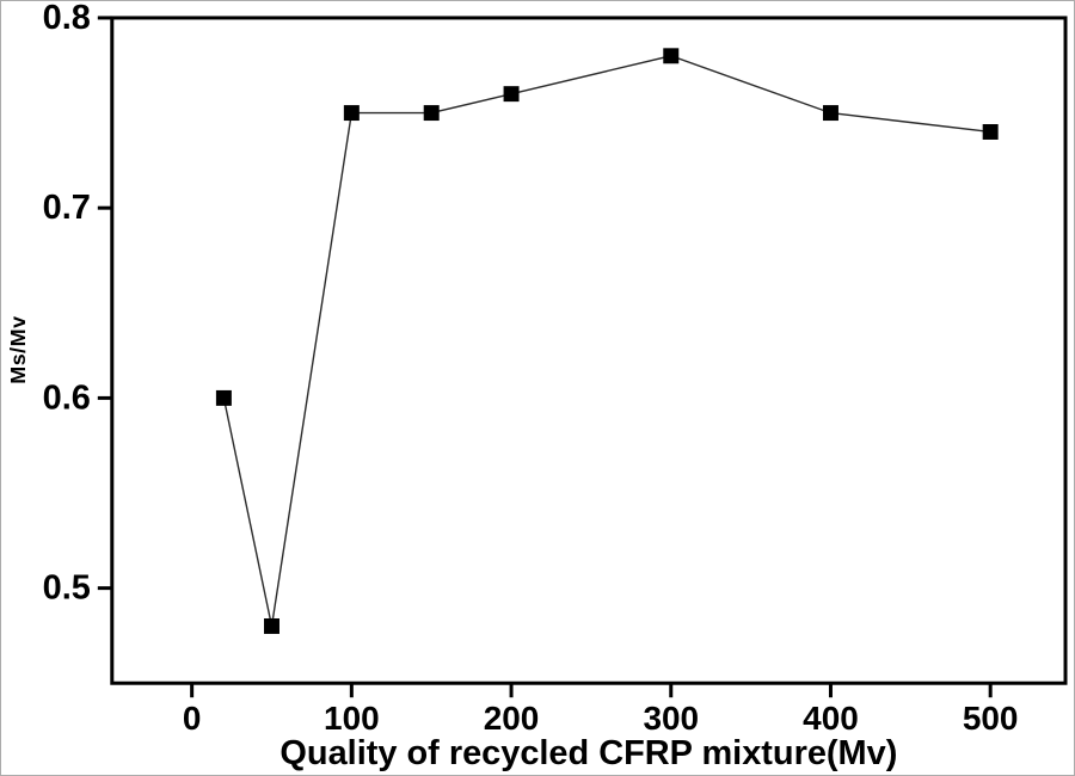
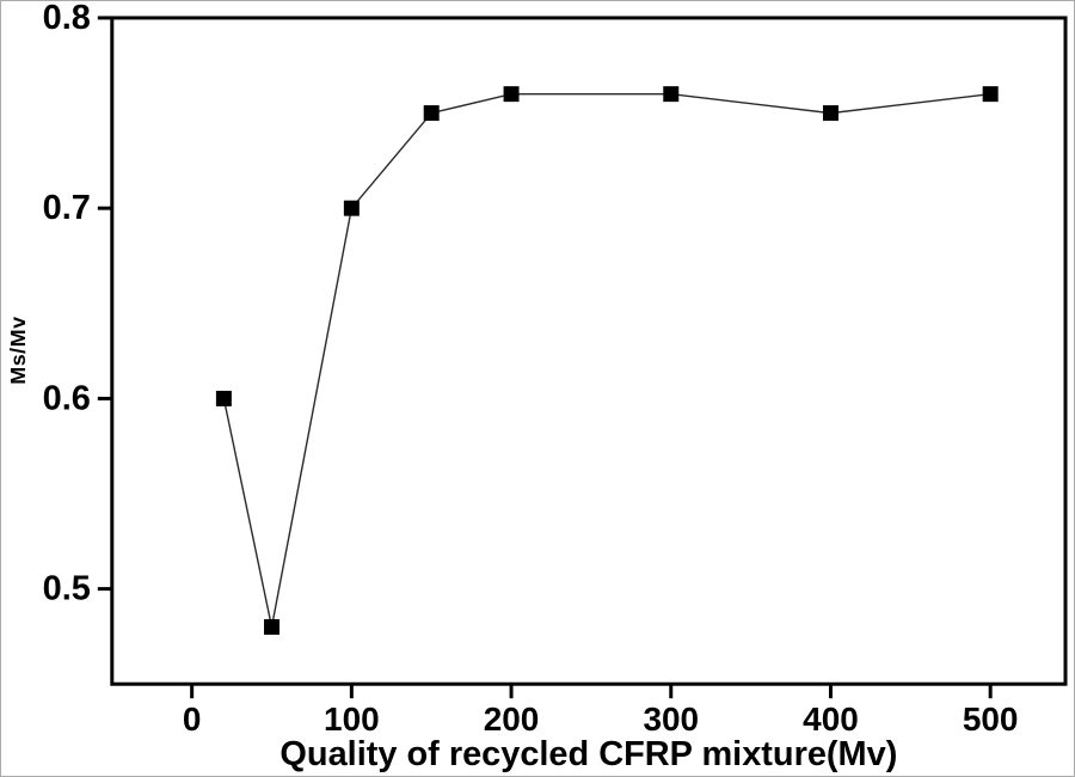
100: 0.75 -> 0.70
300: 0.78 -> 0.76
500: 0.74 -> 0.76
